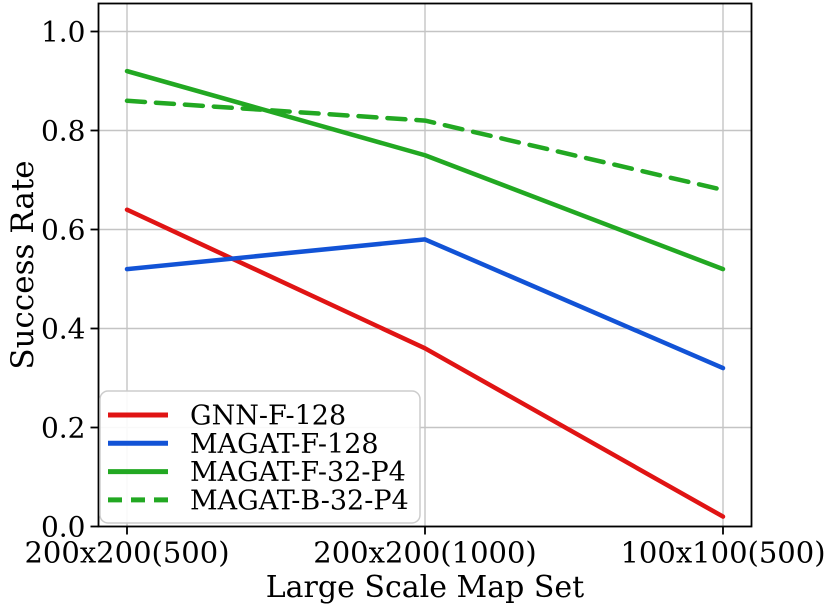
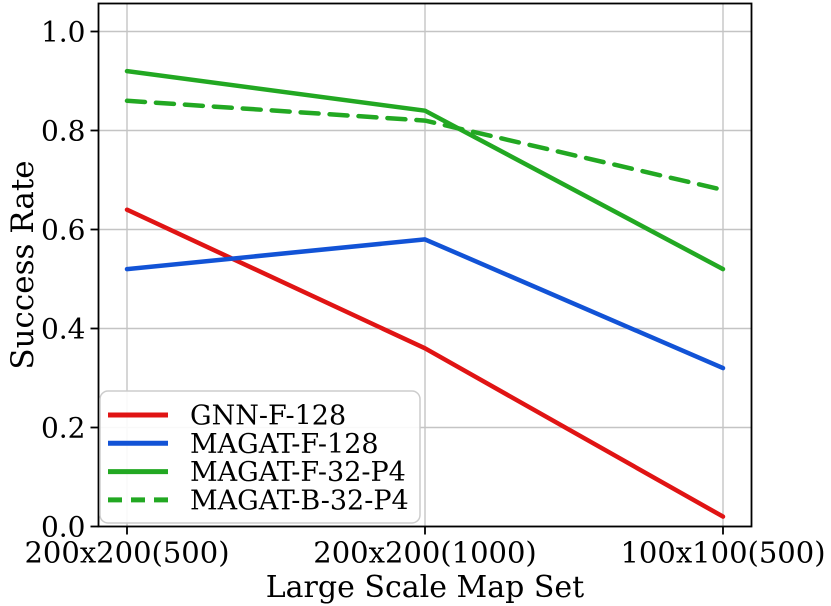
MAGAT-F-32-P4/200x200(1000): 0.75 -> 0.84
